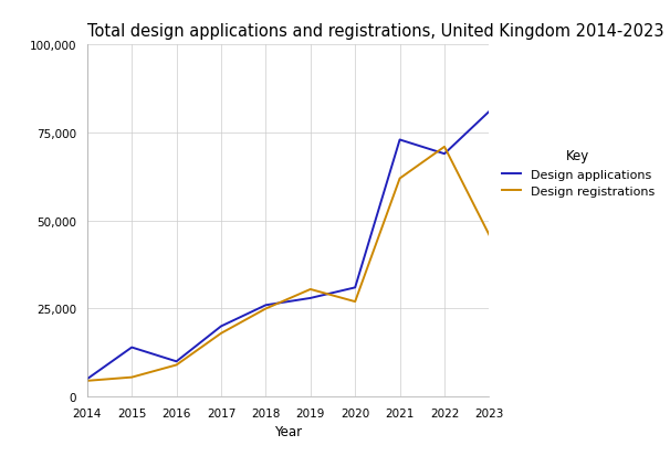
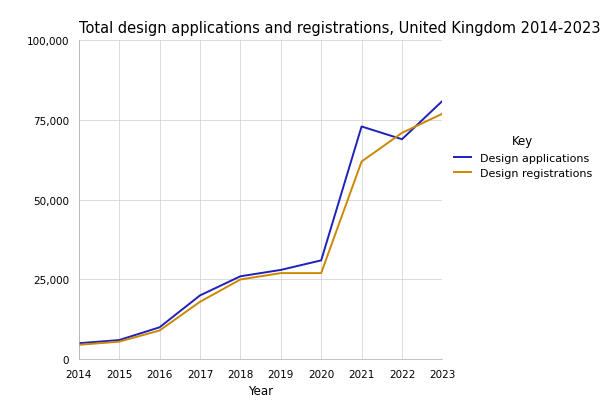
Design applications/2015: 14,000 -> 6,000
Design registrations/2019: 30,500 -> 27,000
Design registrations/2023: 46,000 -> 77,000
